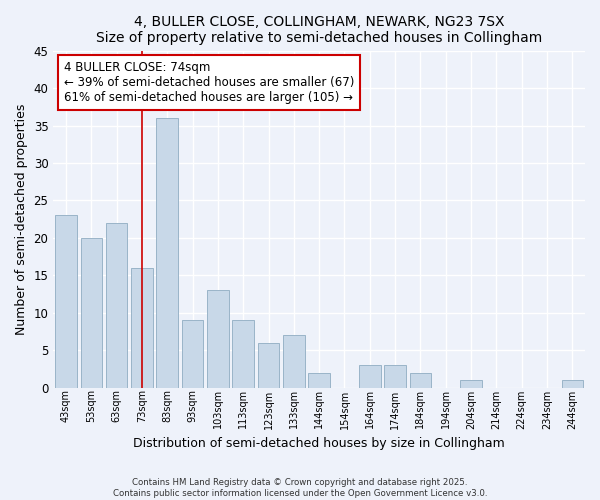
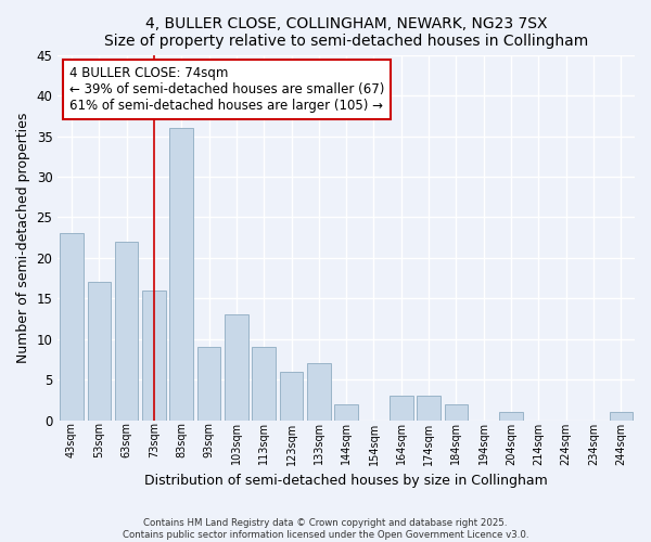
53sqm: 20 -> 17
